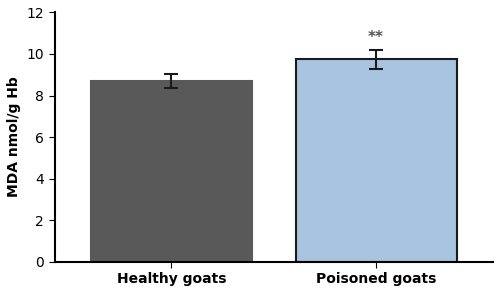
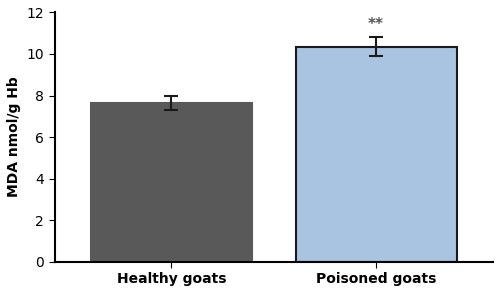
Healthy goats: 8.70 -> 7.65
Poisoned goats: 9.75 -> 10.35
